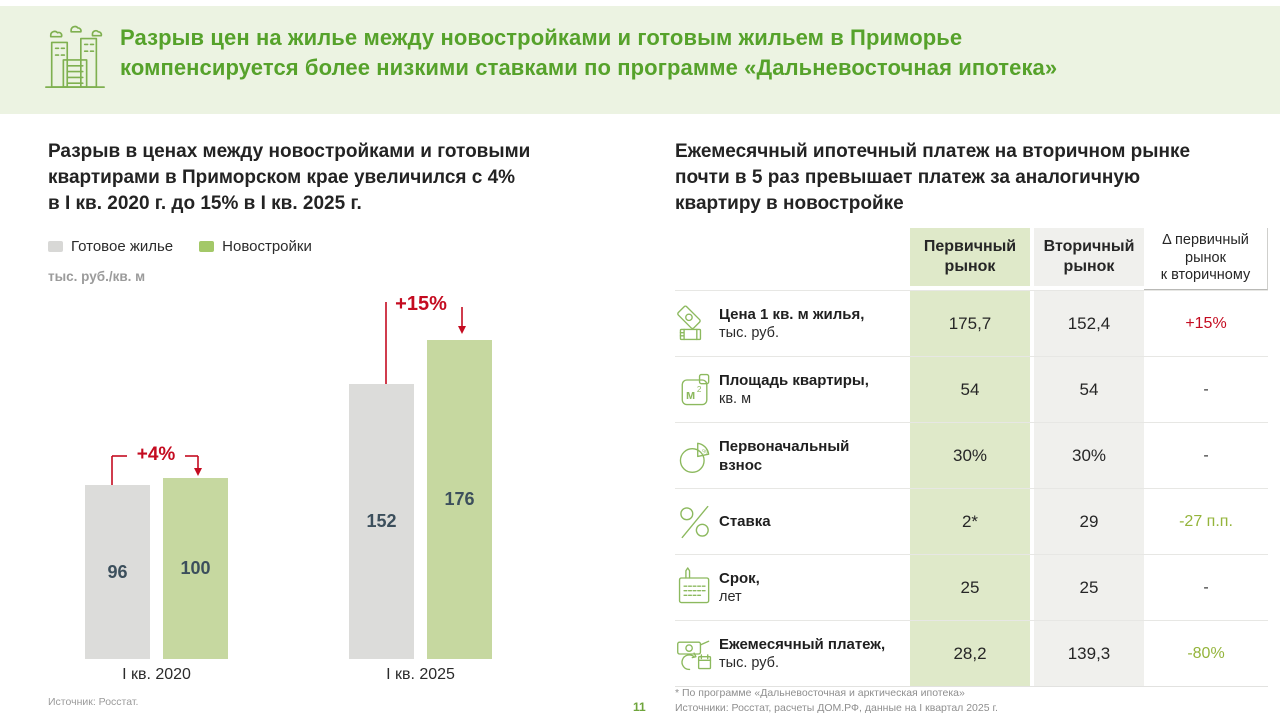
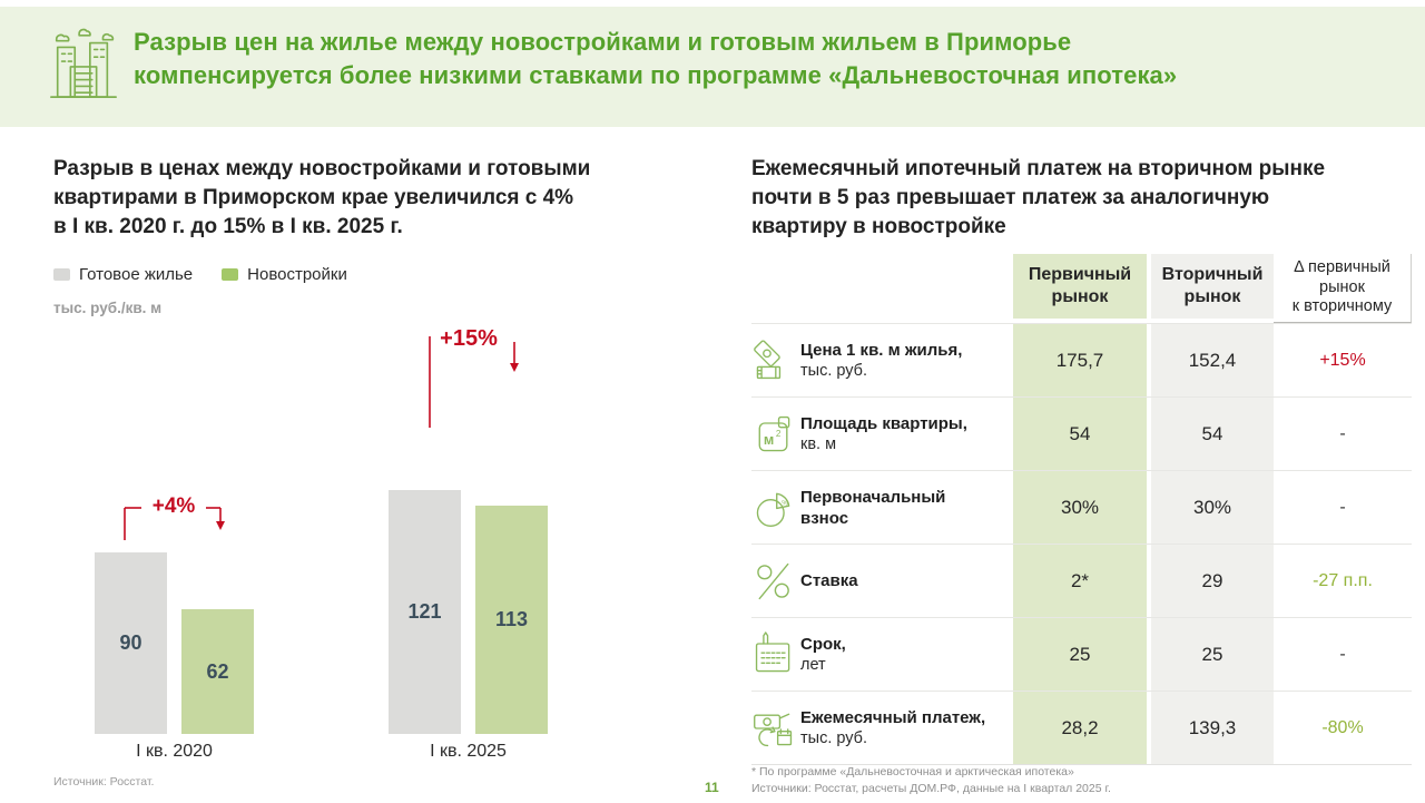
Готовое жилье/I кв. 2020: 96 -> 90
Новостройки/I кв. 2020: 100 -> 62
Готовое жилье/I кв. 2025: 152 -> 121
Новостройки/I кв. 2025: 176 -> 113
